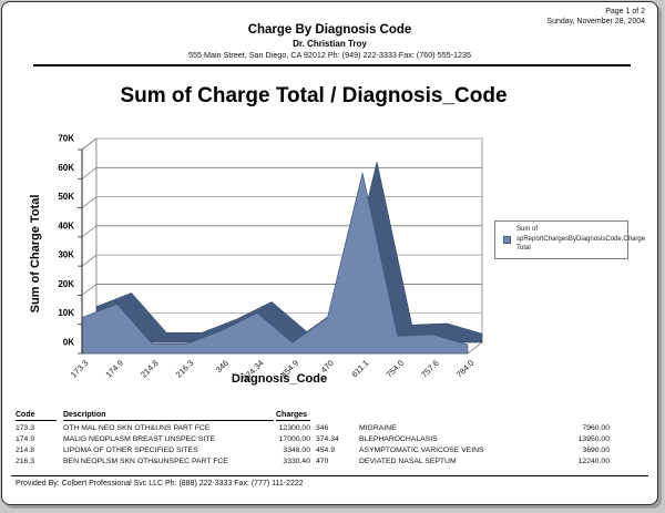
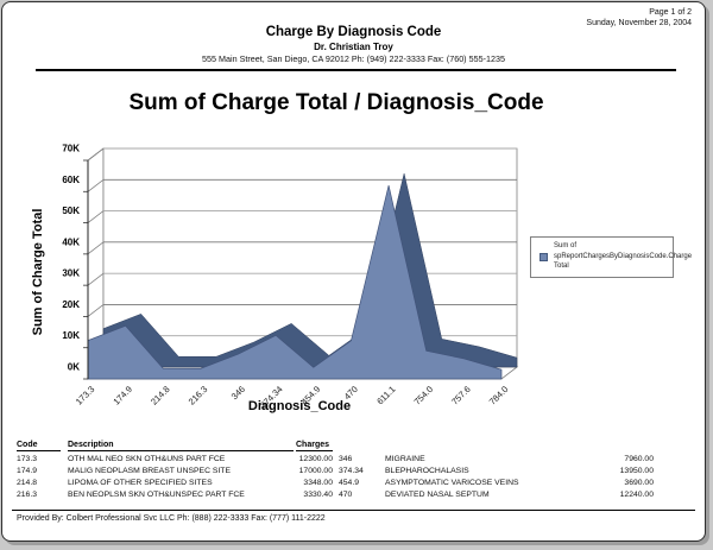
754.0: 6K -> 9K
